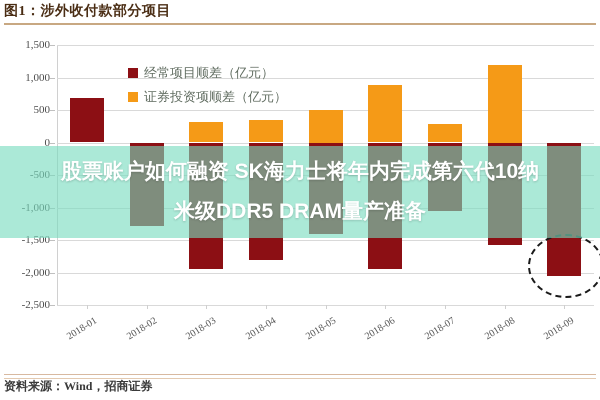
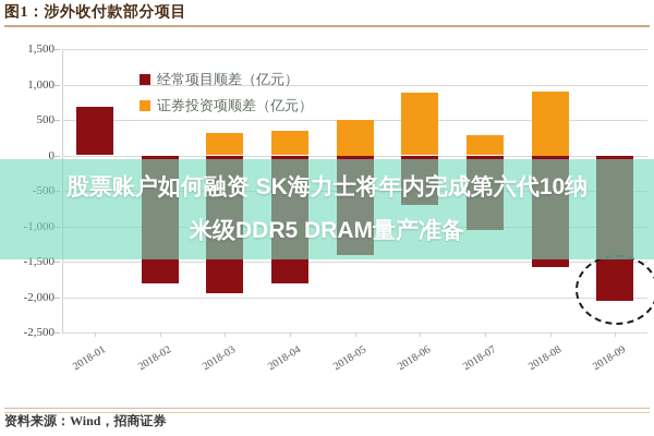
经常项目顺差（亿元）/2018-02: -1300 -> -1800
经常项目顺差（亿元）/2018-06: -2000 -> -700
证券投资项顺差（亿元）/2018-08: 1200 -> 900
